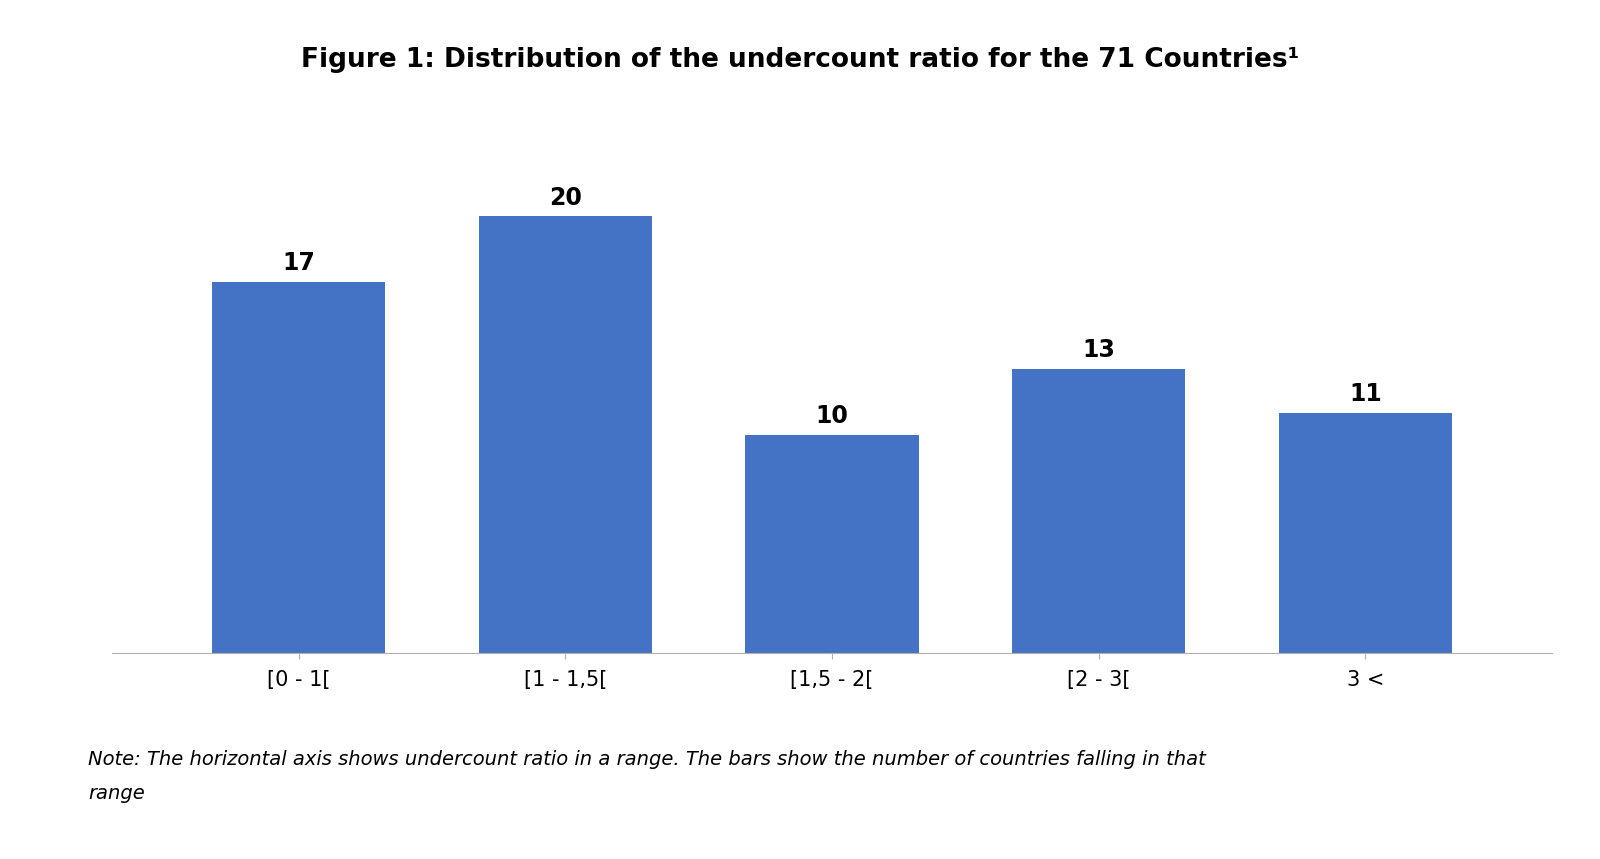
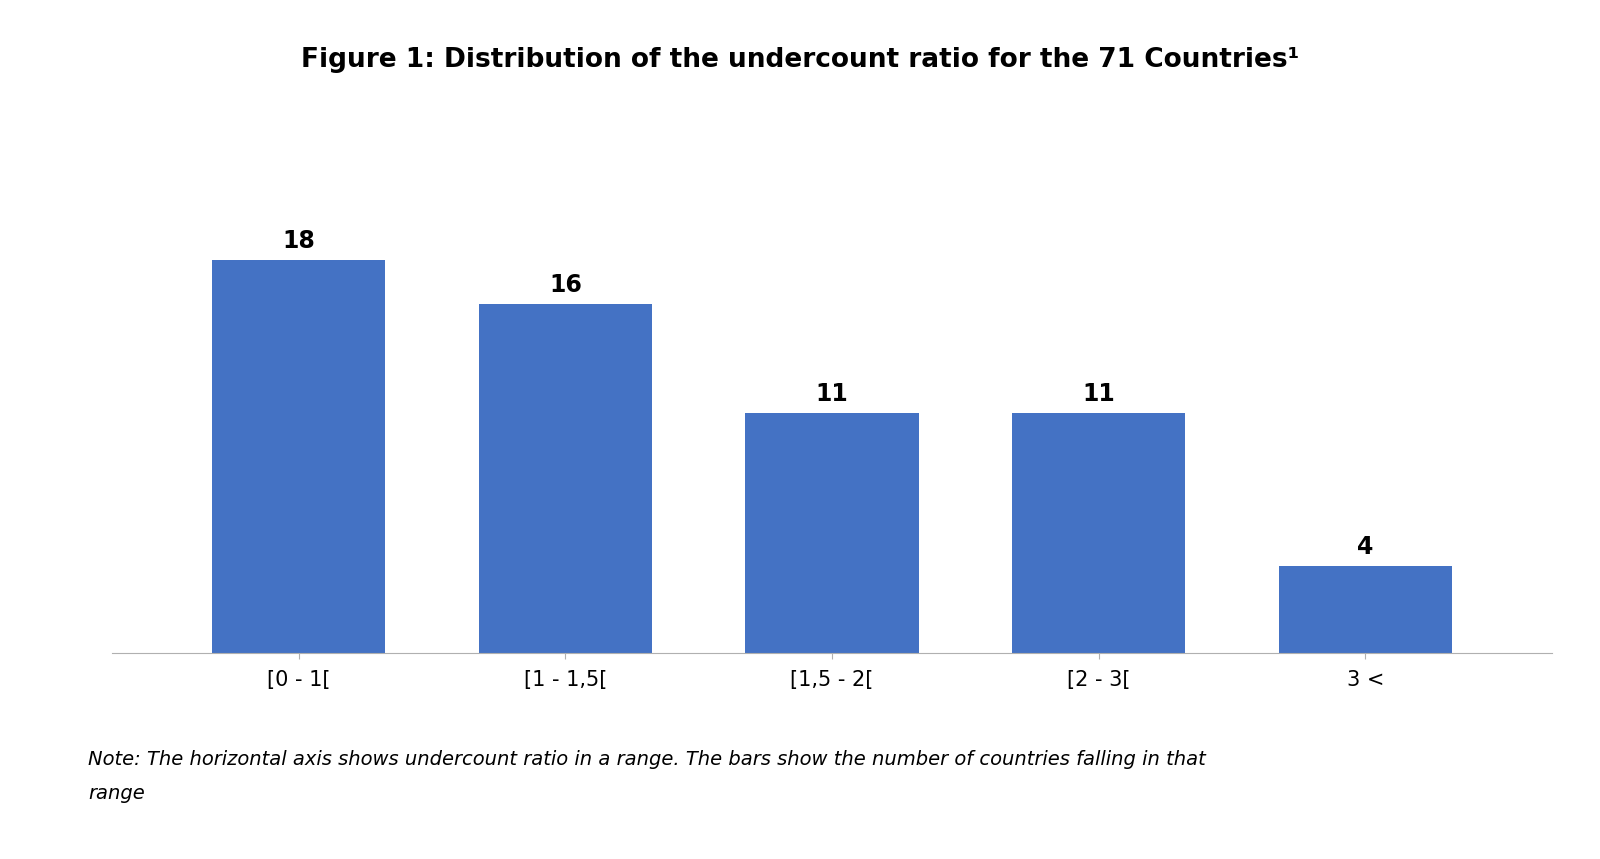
[0 - 1[: 17 -> 18
[1 - 1,5[: 20 -> 16
[1,5 - 2[: 10 -> 11
[2 - 3[: 13 -> 11
3 <: 11 -> 4
